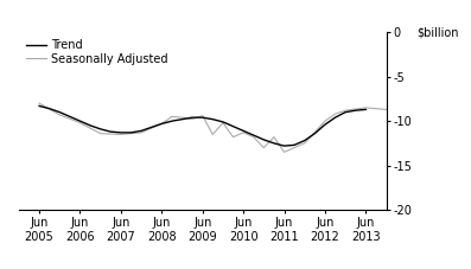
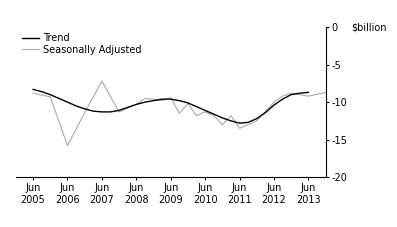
Seasonally Adjusted/Jun 2005: -8.0 -> -8.8
Seasonally Adjusted/Jun 2006: -10.2 -> -15.8
Seasonally Adjusted/Jun 2007: -11.5 -> -7.2
Seasonally Adjusted/Jun 2013: -8.5 -> -9.2
